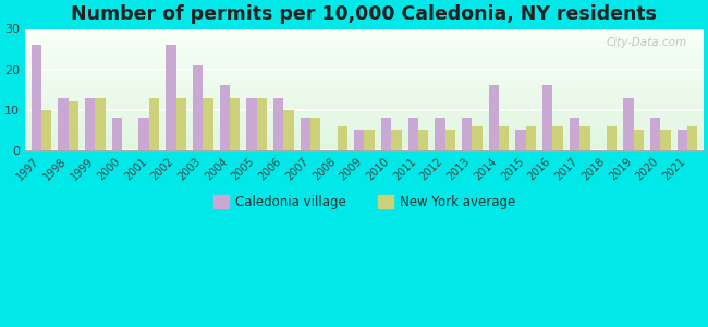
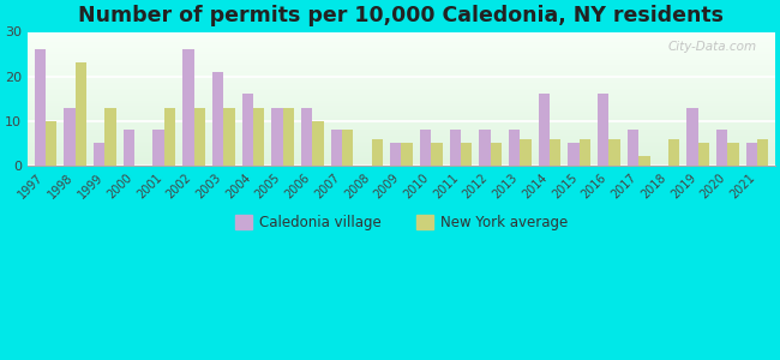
New York average/1998: 12 -> 23
Caledonia village/1999: 13 -> 5
New York average/2017: 6 -> 2
